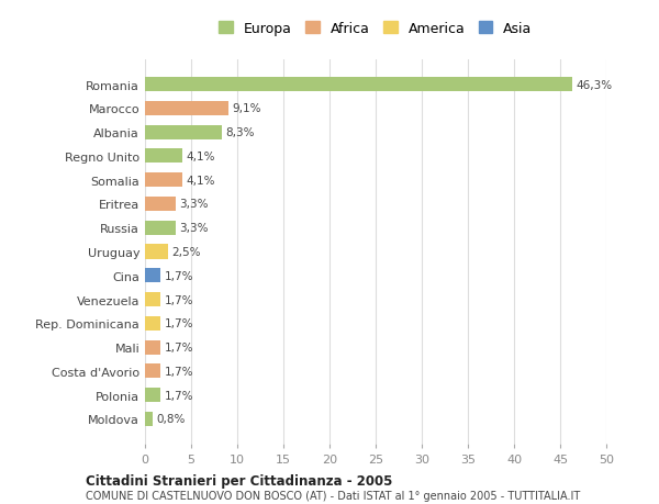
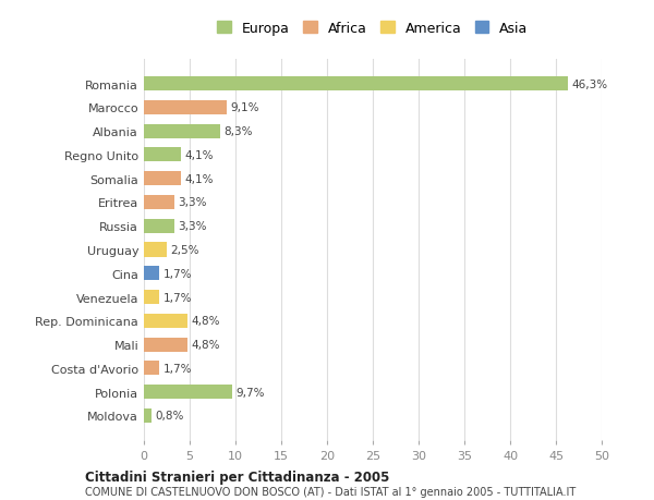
Rep. Dominicana: 1,7% -> 4,8%
Mali: 1,7% -> 4,8%
Polonia: 1,7% -> 9,7%
